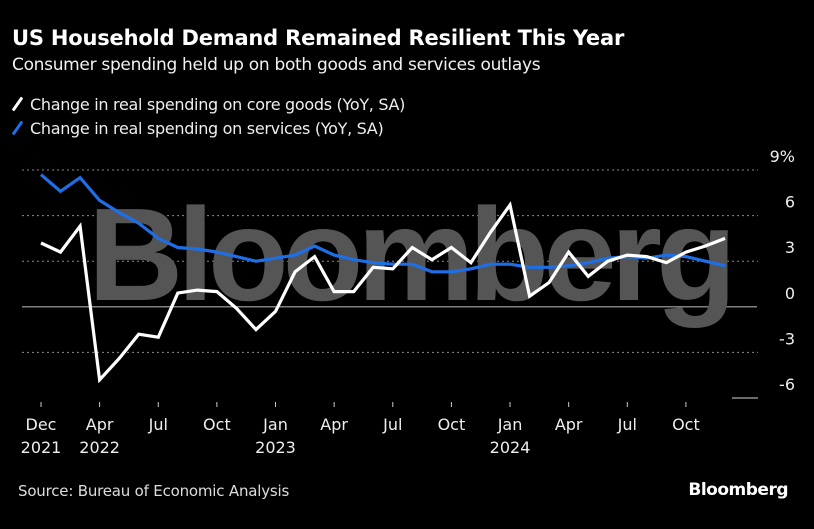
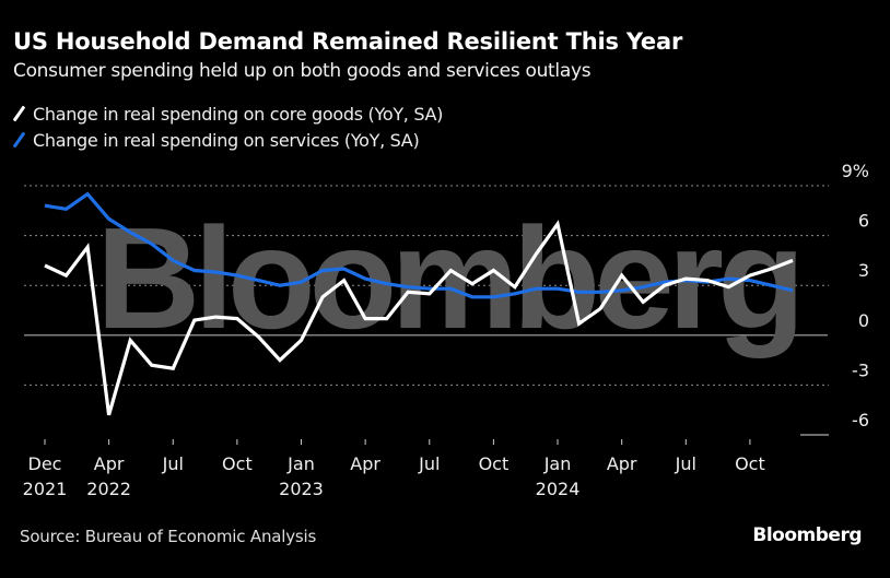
Change in real spending on services (YoY, SA)/Dec 2021: 8.7% -> 7.8%
Change in real spending on core goods (YoY, SA)/Apr 2022: -3.4% -> -0.3%
Change in real spending on services (YoY, SA)/Jan 2023: 3.4% -> 3.9%
